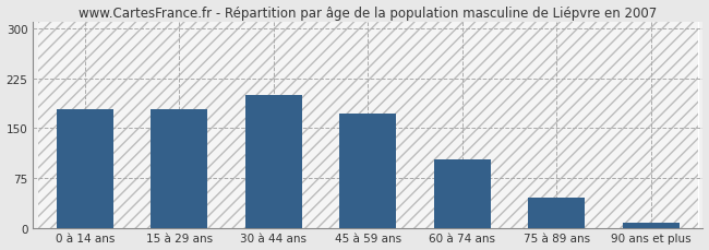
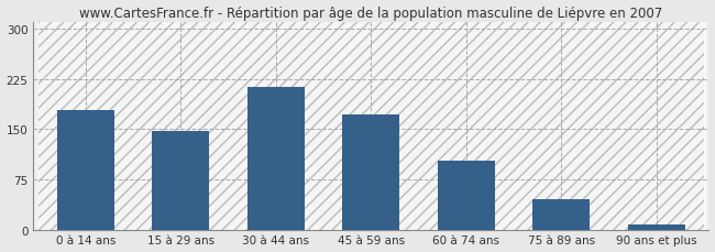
15 à 29 ans: 178 -> 147
30 à 44 ans: 200 -> 213
